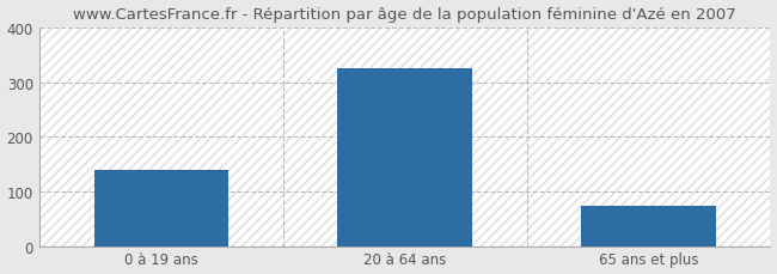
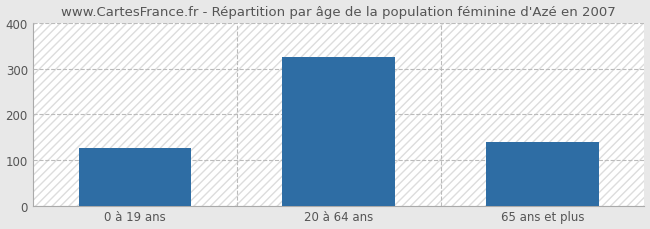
0 à 19 ans: 140 -> 125
65 ans et plus: 73 -> 140
